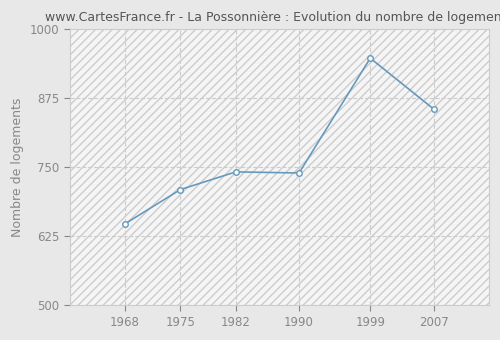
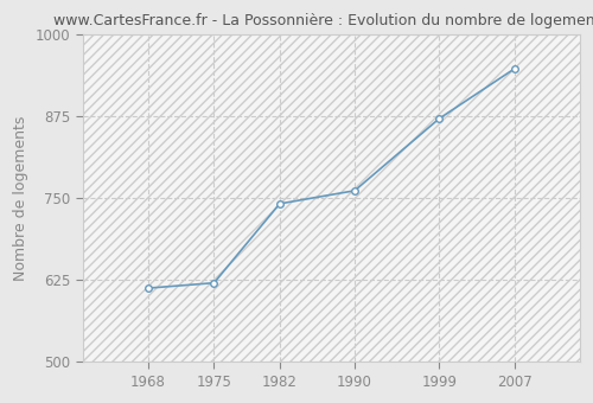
1968: 648 -> 613
1975: 710 -> 621
1990: 740 -> 762
1999: 948 -> 872
2007: 856 -> 948
